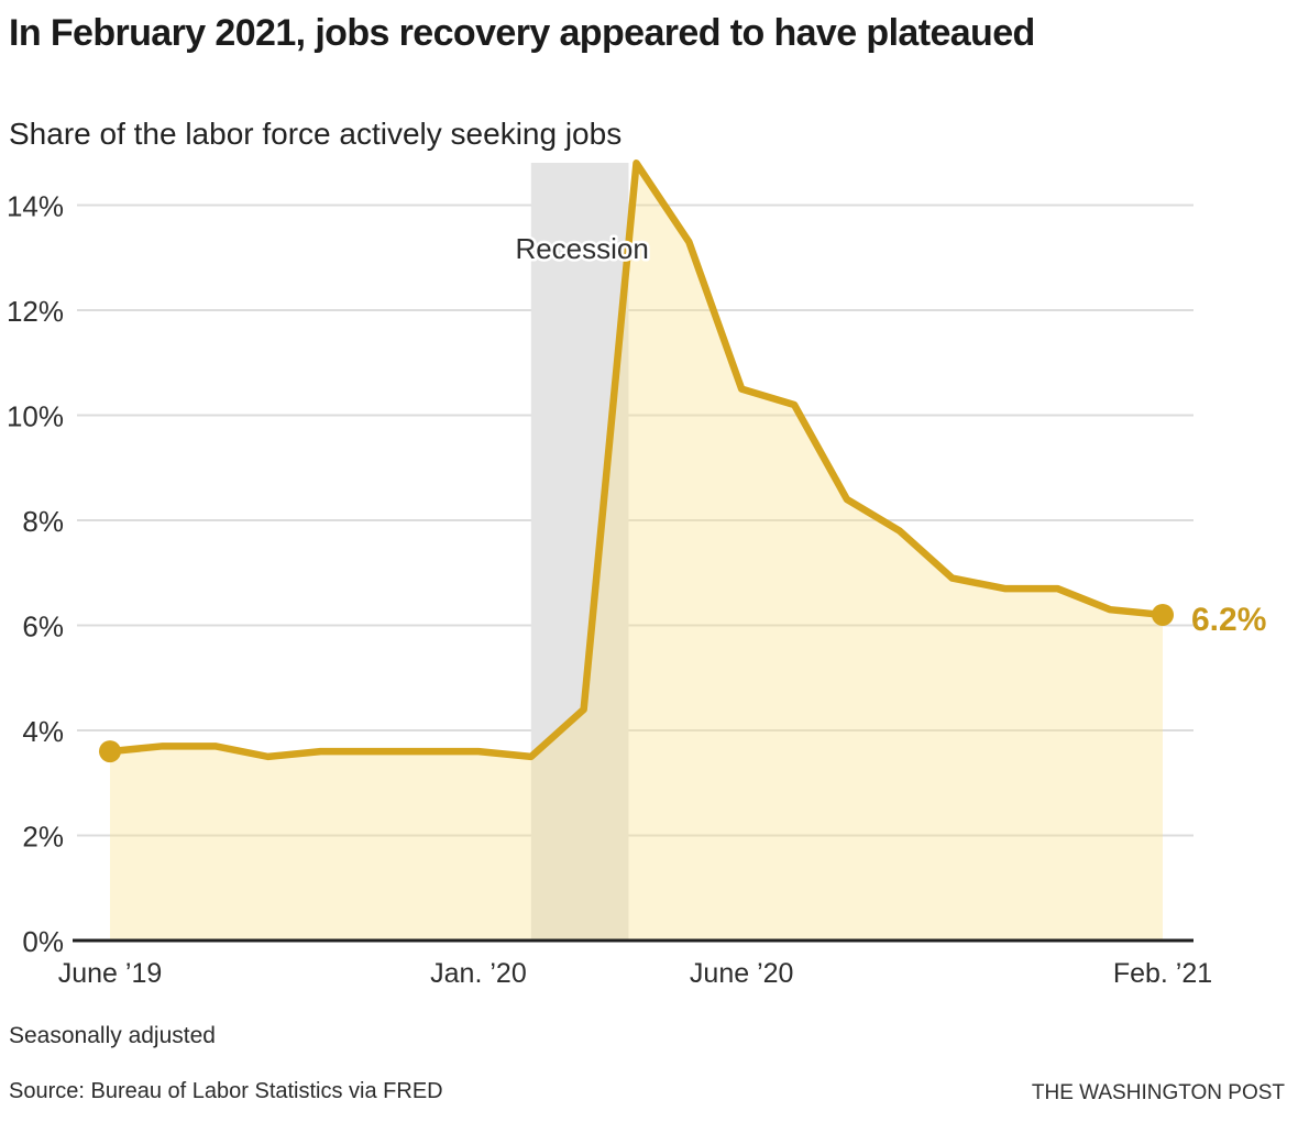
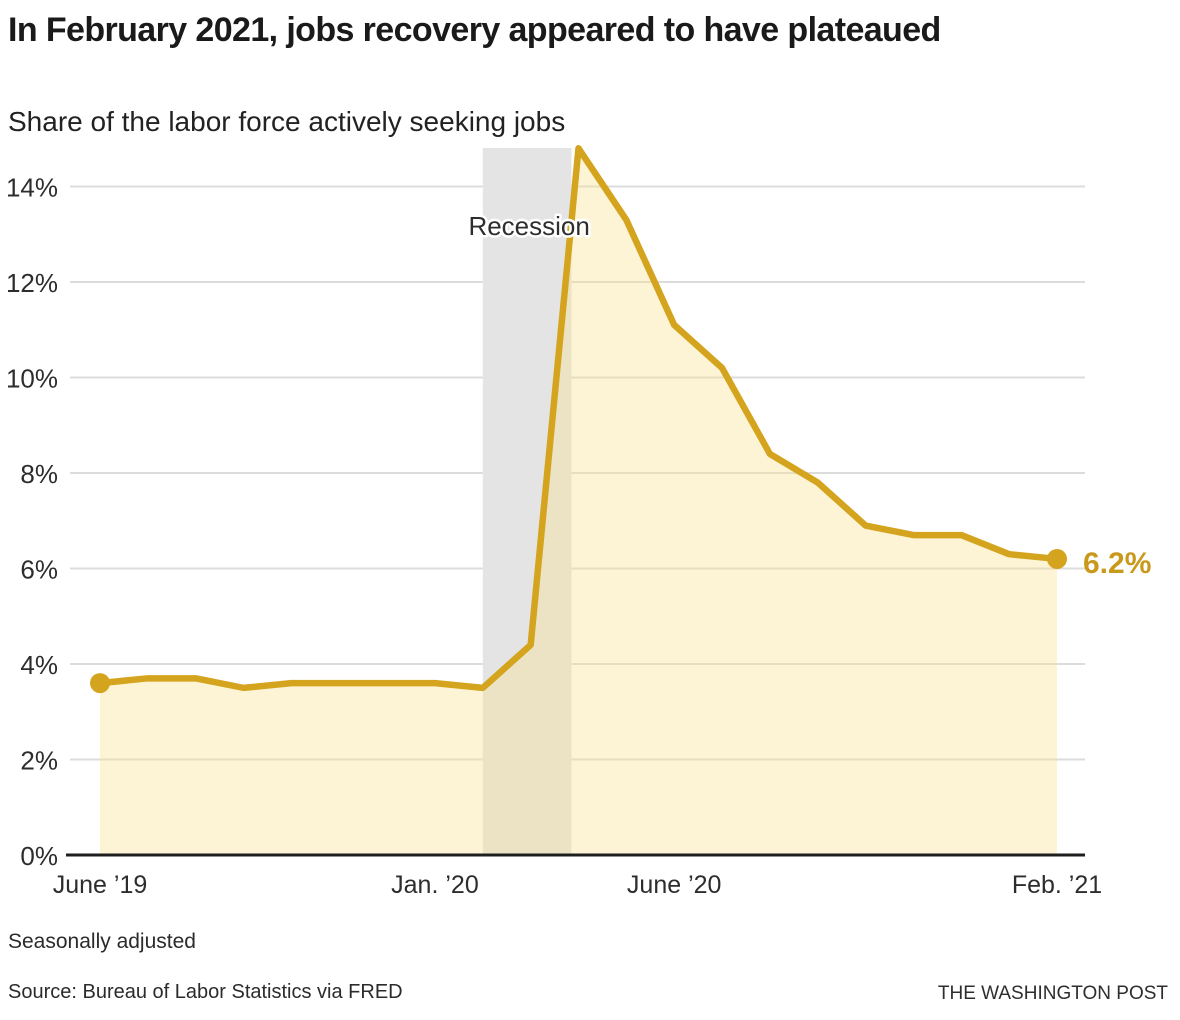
June ’20: 10.5% -> 11.1%
